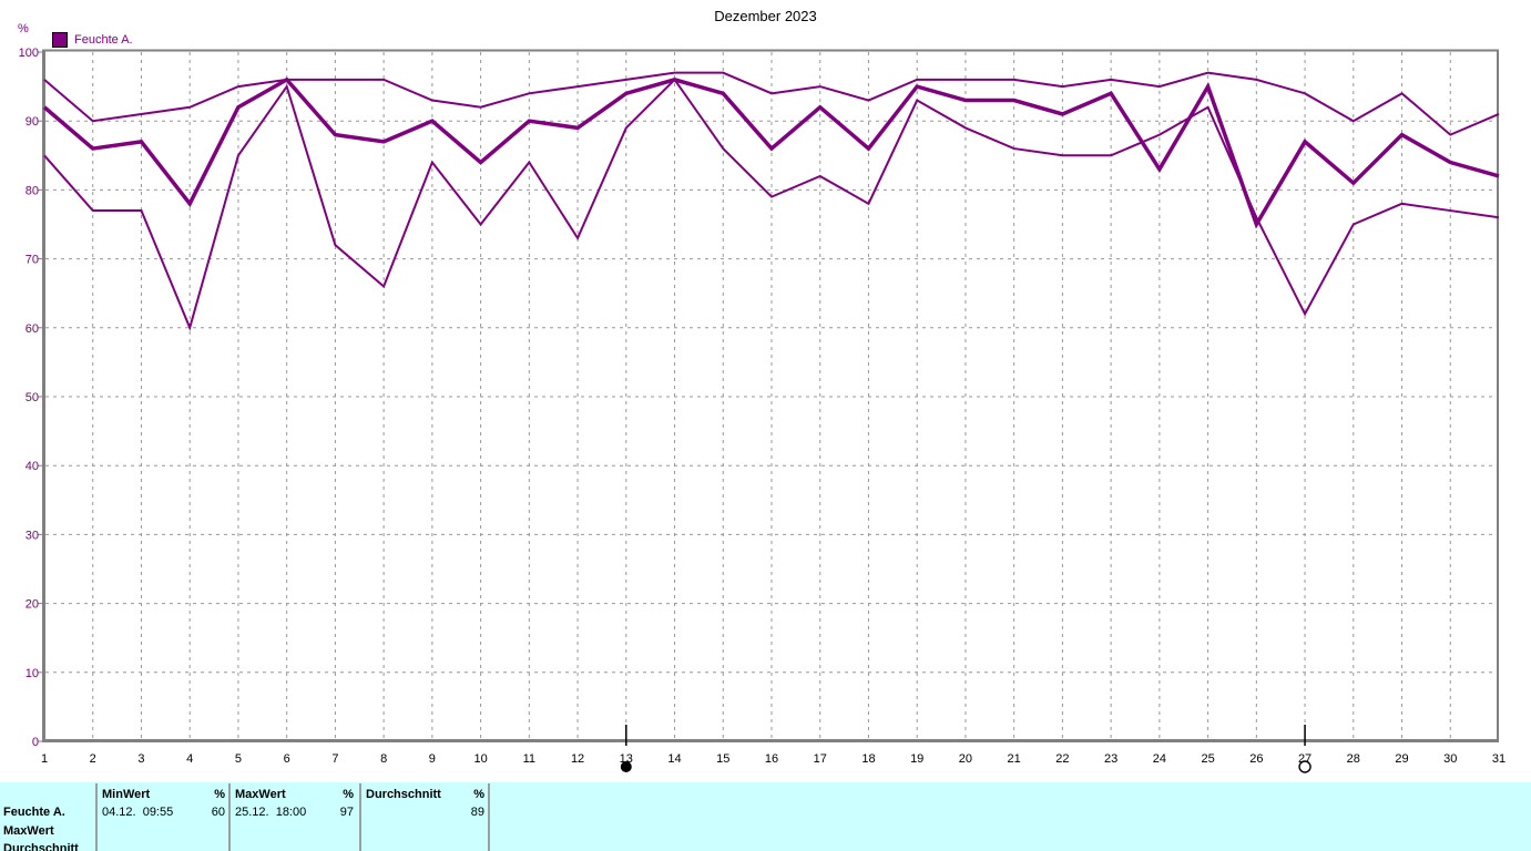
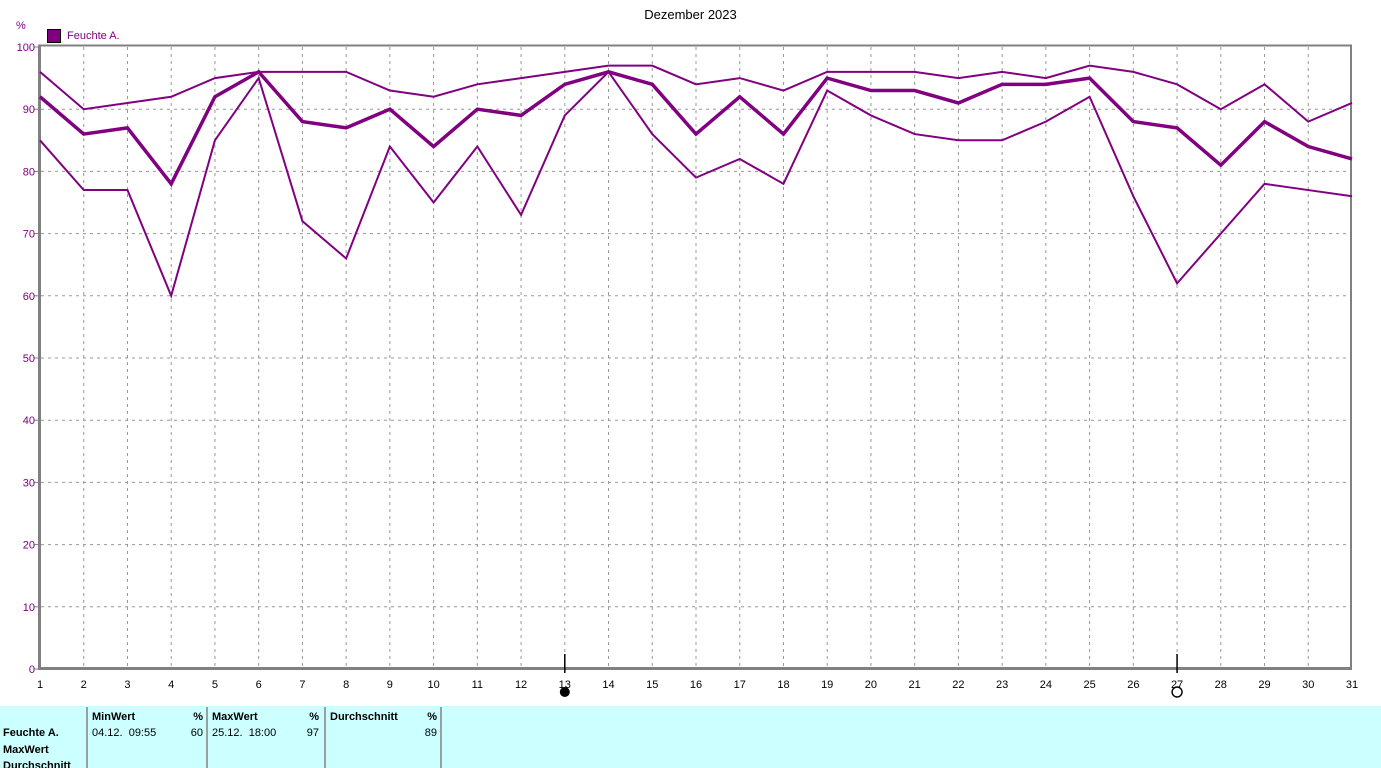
Durchschnitt/24: 83 -> 94
Durchschnitt/26: 75 -> 88
MinWert/28: 75 -> 70
